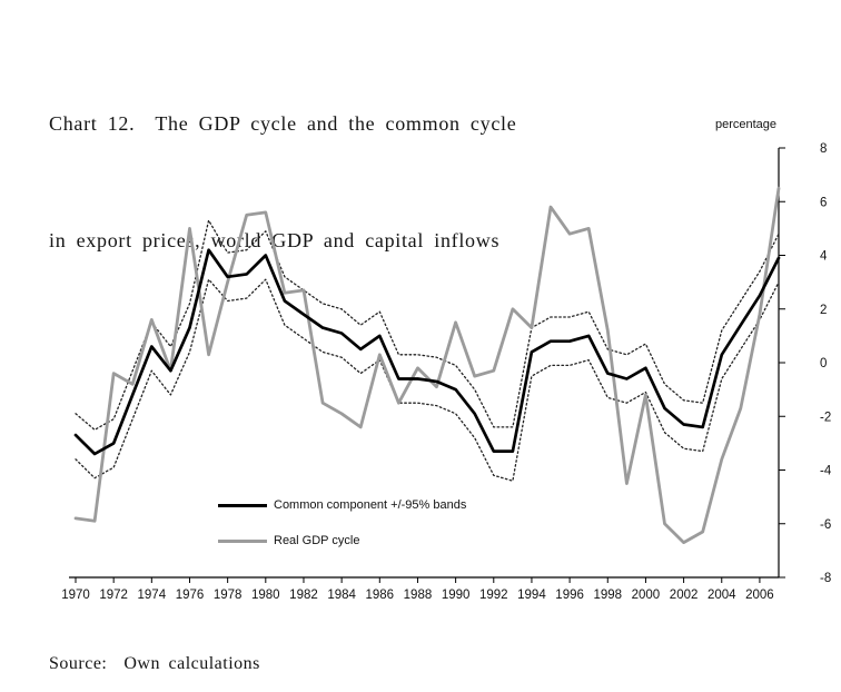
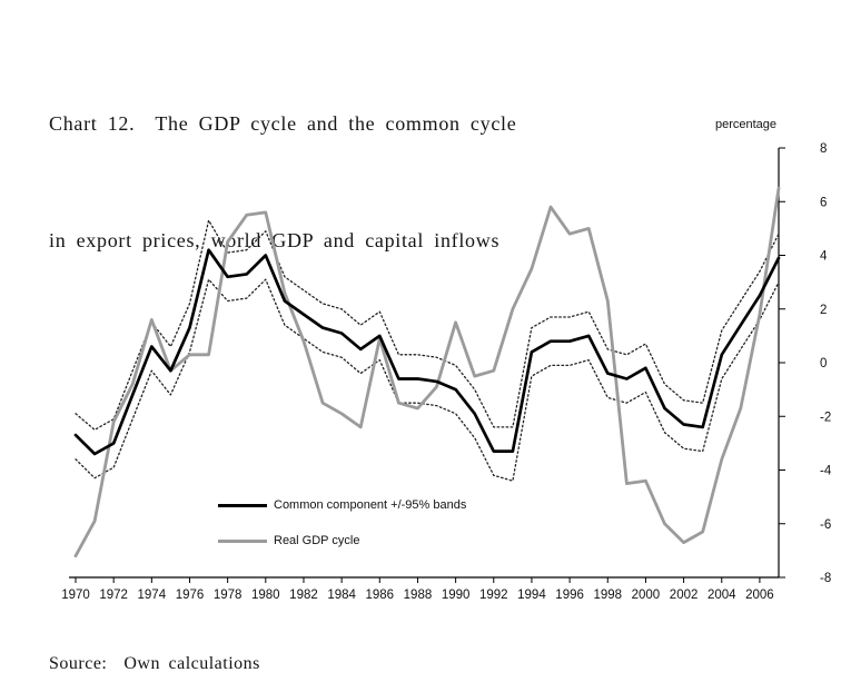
Real GDP cycle/1970: -5.8 -> -7.2
Real GDP cycle/1972: -0.4 -> -2.2
Real GDP cycle/1976: 5.0 -> 0.3
Real GDP cycle/1978: 3.0 -> 4.5
Real GDP cycle/1982: 2.7 -> 0.8
Real GDP cycle/1986: 0.3 -> 0.9
Real GDP cycle/1988: -0.2 -> -1.7
Real GDP cycle/1994: 1.3 -> 3.5
Real GDP cycle/1998: 1.2 -> 2.3
Real GDP cycle/2000: -1.2 -> -4.4
